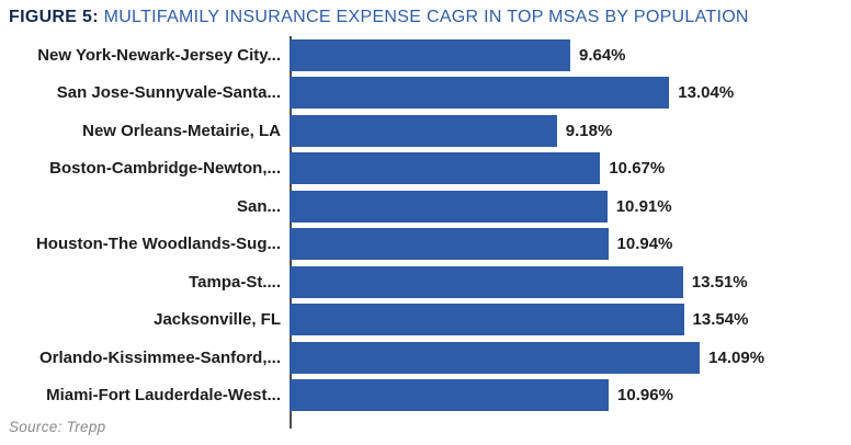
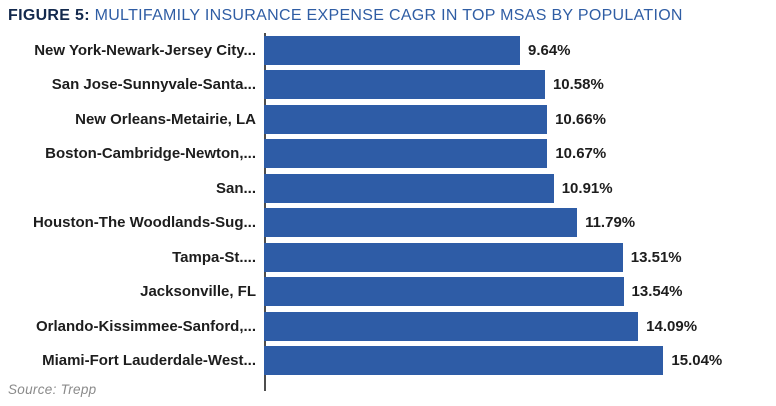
San Jose-Sunnyvale-Santa...: 13.04% -> 10.58%
New Orleans-Metairie, LA: 9.18% -> 10.66%
Houston-The Woodlands-Sug...: 10.94% -> 11.79%
Miami-Fort Lauderdale-West...: 10.96% -> 15.04%
